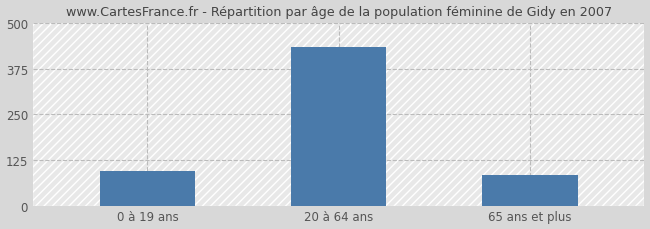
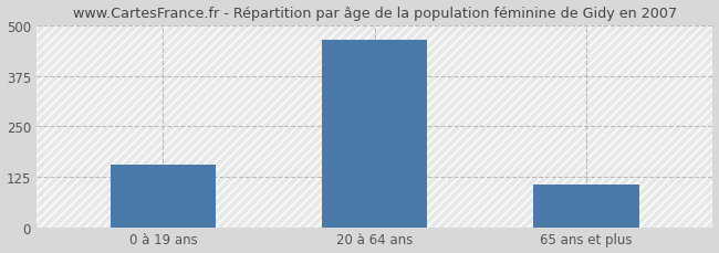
0 à 19 ans: 95 -> 155
20 à 64 ans: 435 -> 465
65 ans et plus: 85 -> 105
